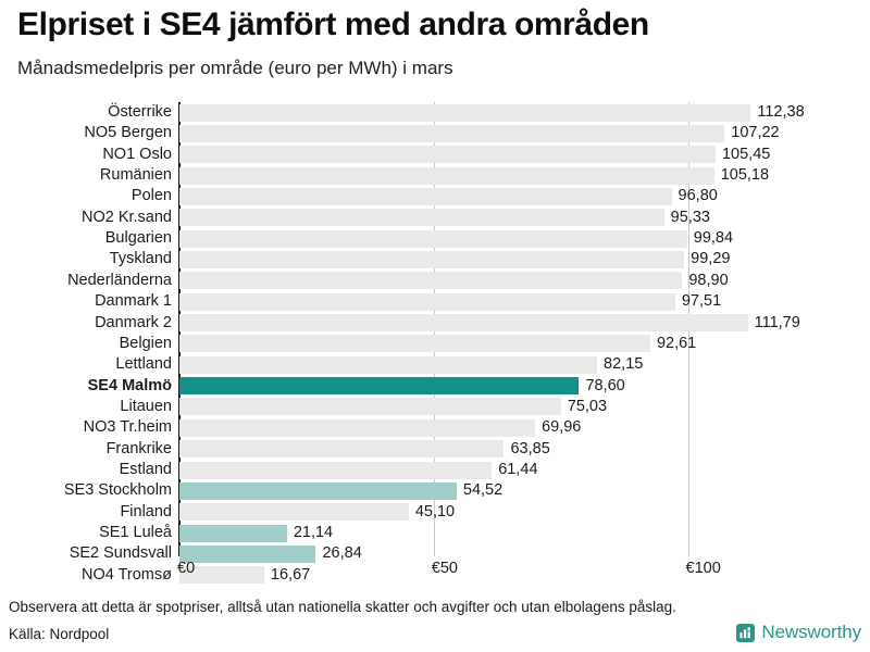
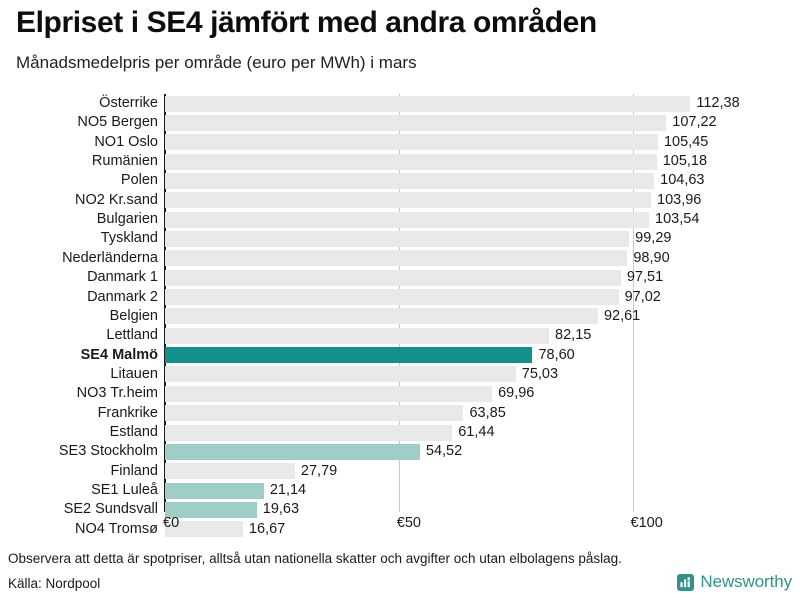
Polen: 96,80 -> 104,63
NO2 Kr.sand: 95,33 -> 103,96
Bulgarien: 99,84 -> 103,54
Danmark 2: 111,79 -> 97,02
Finland: 45,10 -> 27,79
SE2 Sundsvall: 26,84 -> 19,63
